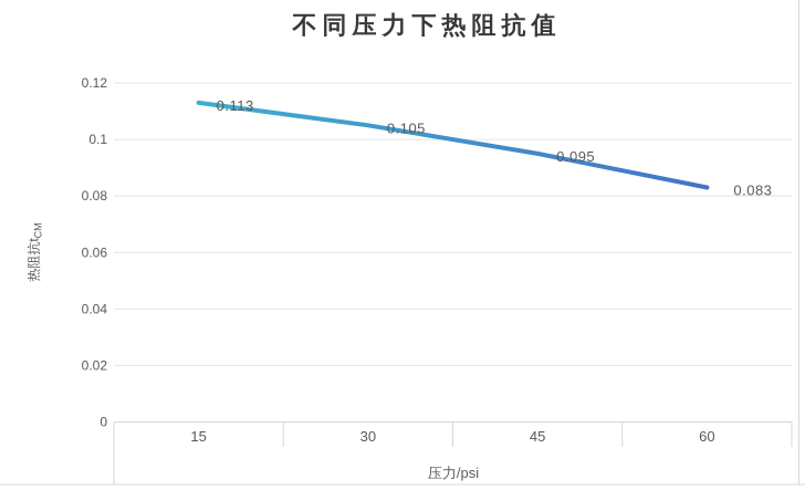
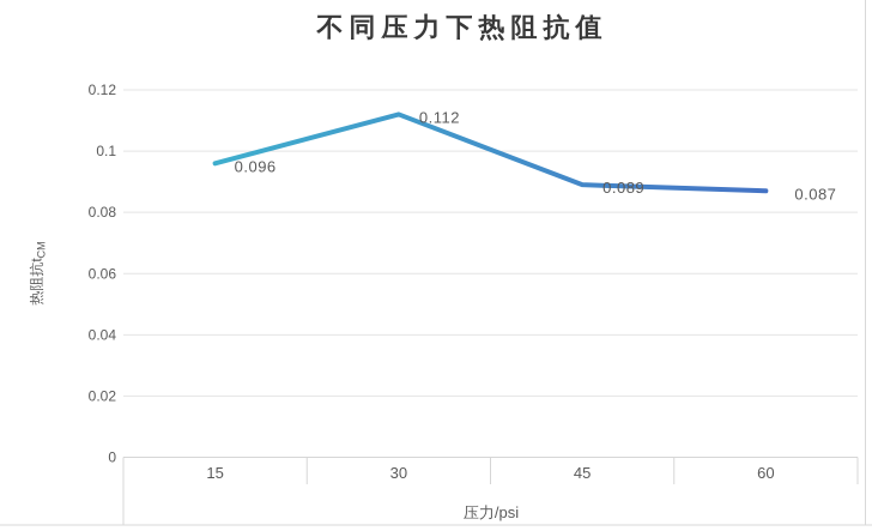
15: 0.113 -> 0.096
30: 0.105 -> 0.112
45: 0.095 -> 0.089
60: 0.083 -> 0.087
